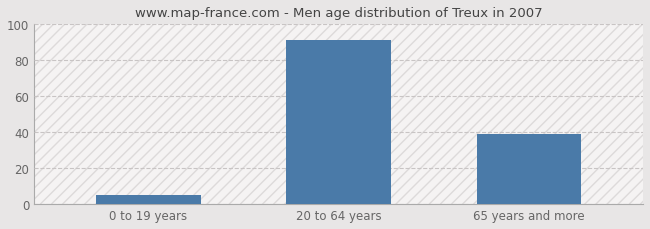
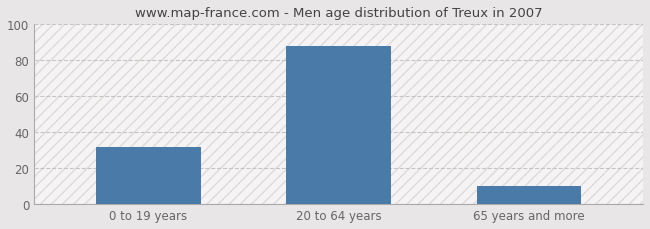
0 to 19 years: 5 -> 32
20 to 64 years: 91 -> 88
65 years and more: 39 -> 10
